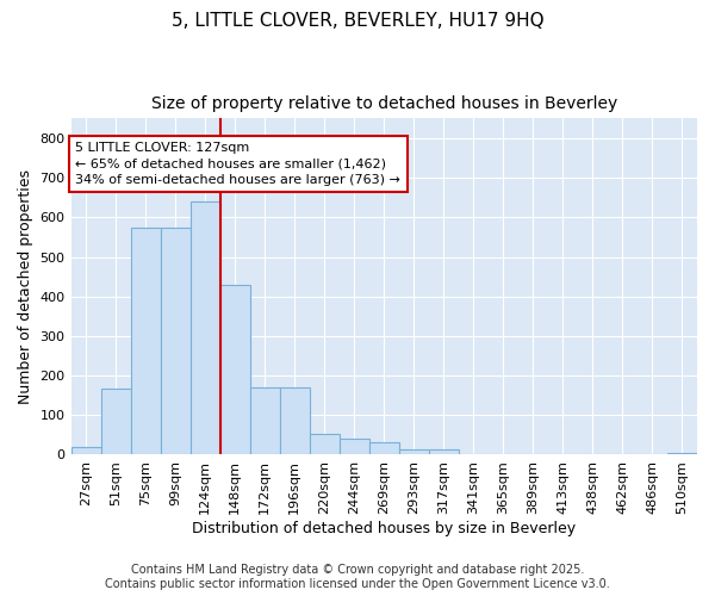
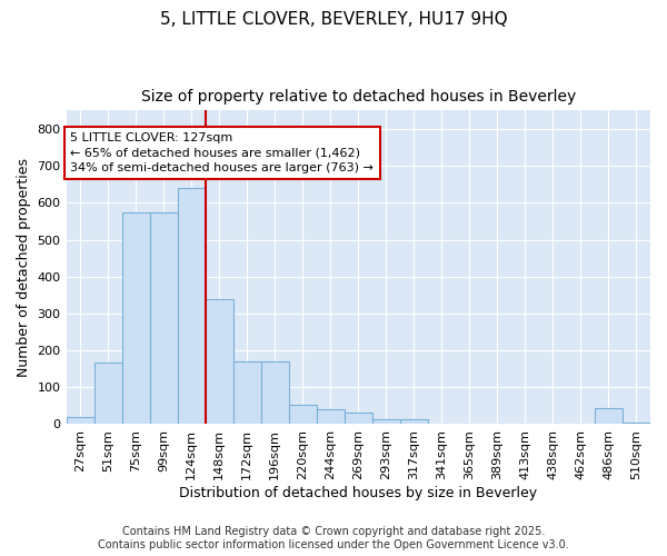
148sqm: 430 -> 340
486sqm: 1 -> 45
